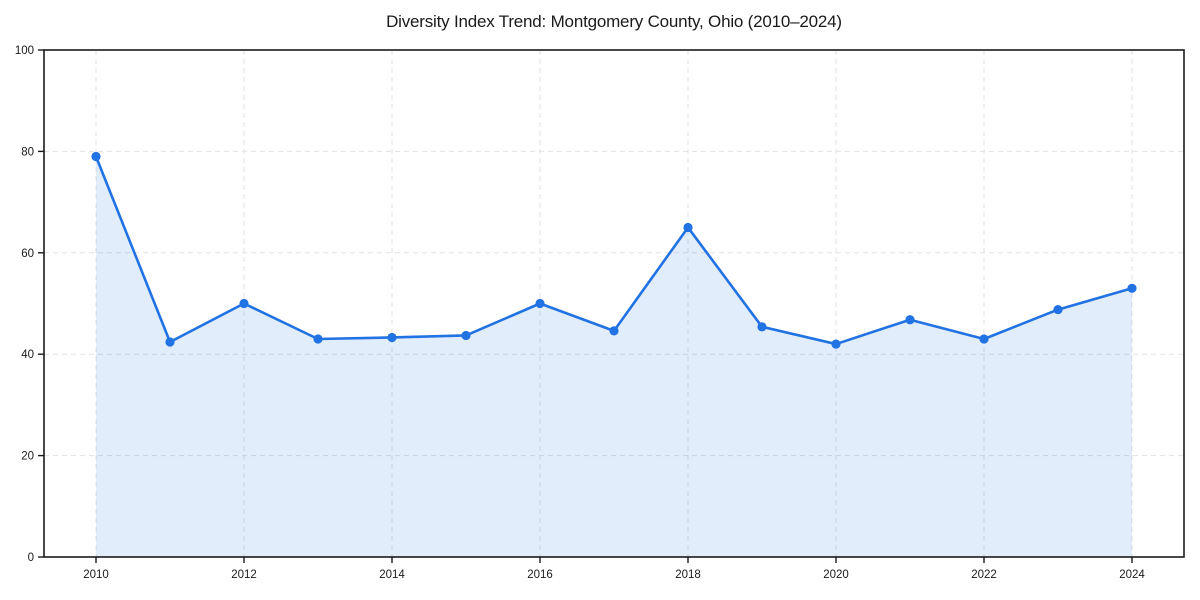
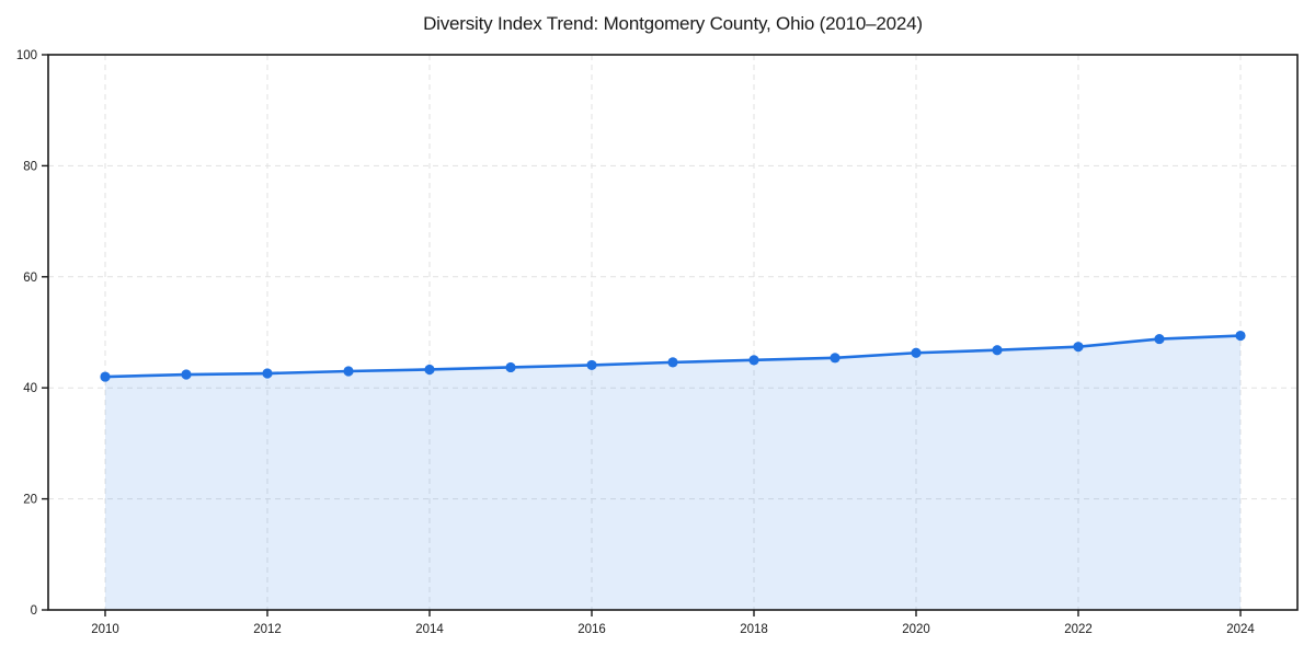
2010: 79 -> 42
2012: 50 -> 43
2016: 50 -> 44
2018: 65 -> 45
2020: 42 -> 46
2022: 43 -> 47
2024: 53 -> 49
